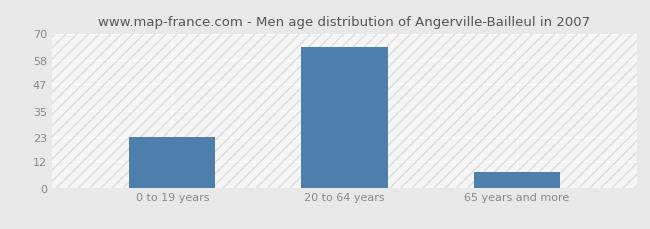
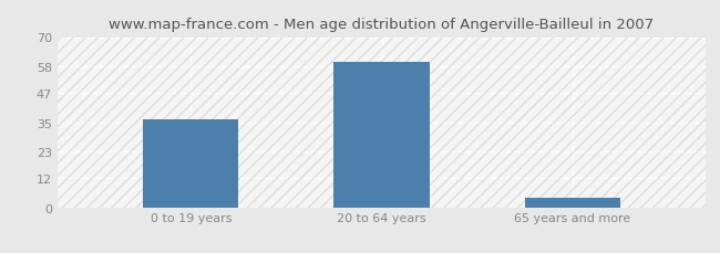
0 to 19 years: 23 -> 36
20 to 64 years: 64 -> 60
65 years and more: 7 -> 4
